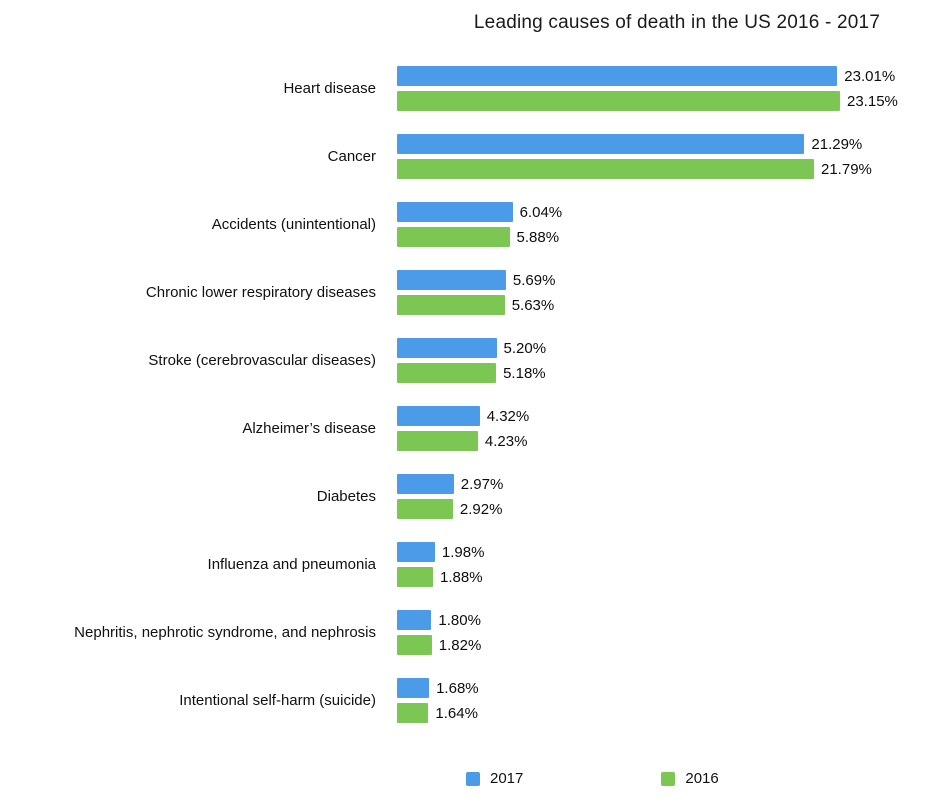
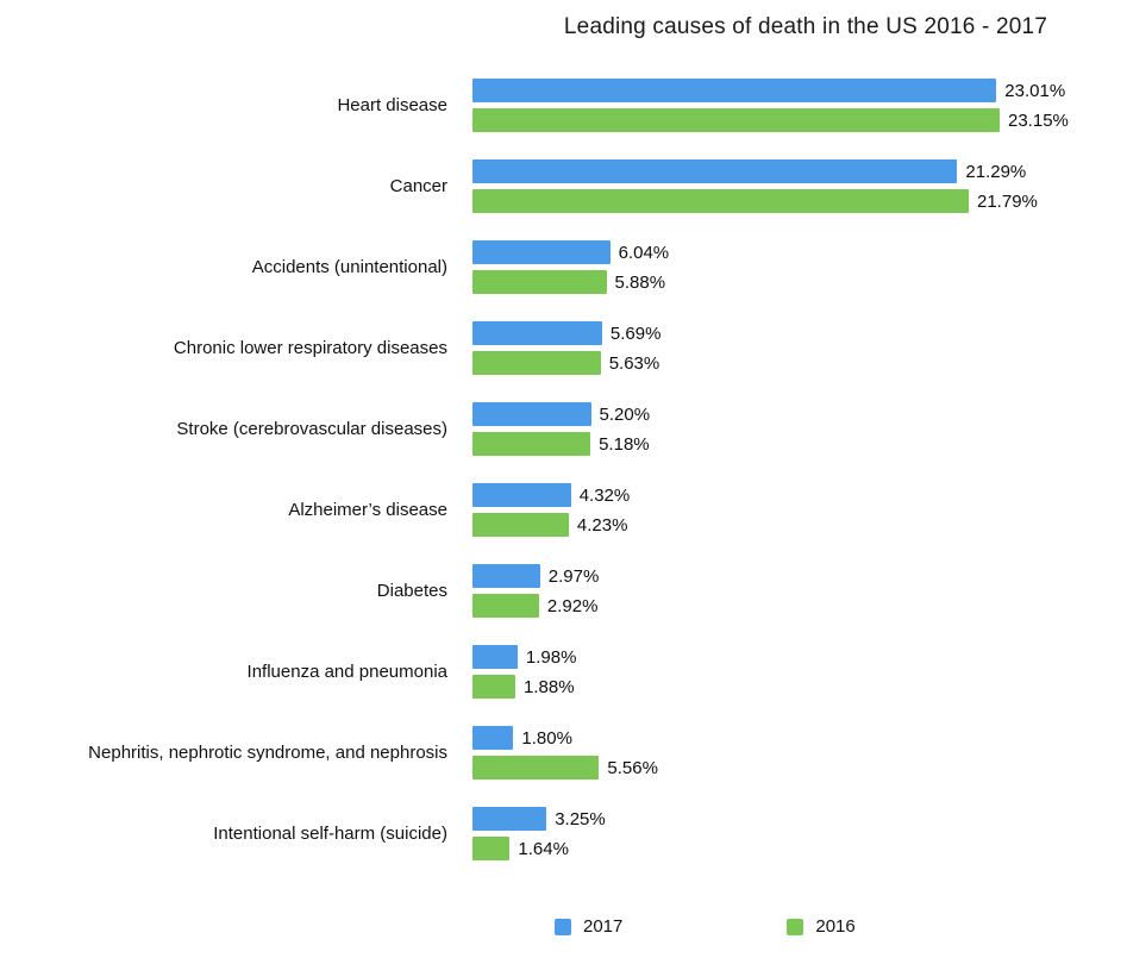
2016/Nephritis, nephrotic syndrome, and nephrosis: 1.82% -> 5.56%
2017/Intentional self-harm (suicide): 1.68% -> 3.25%
